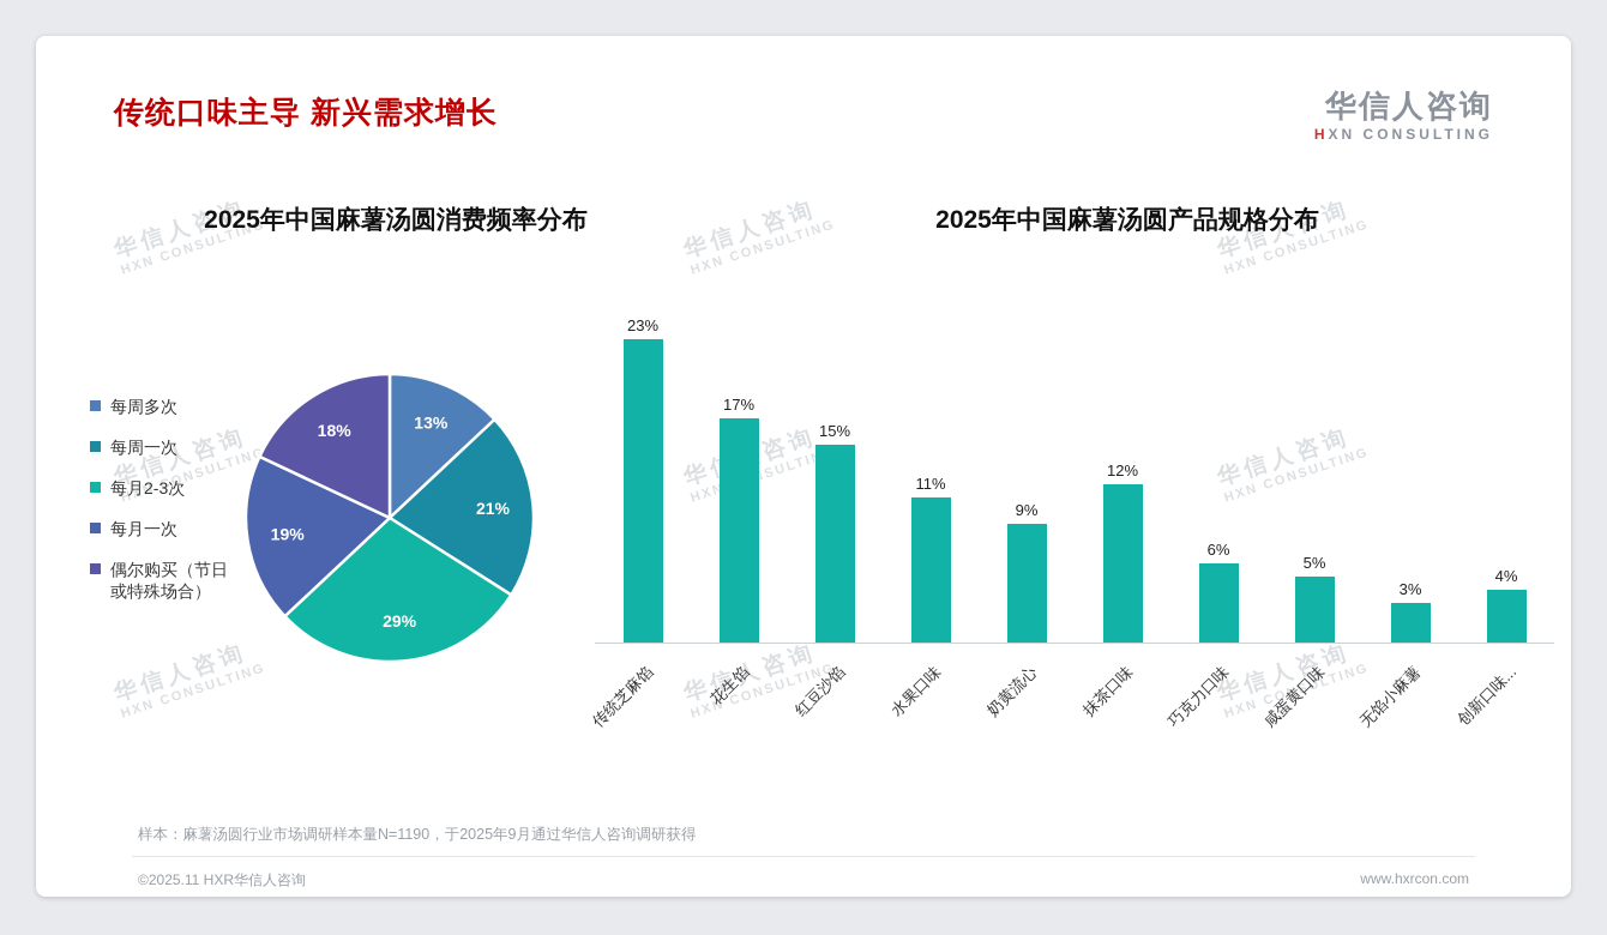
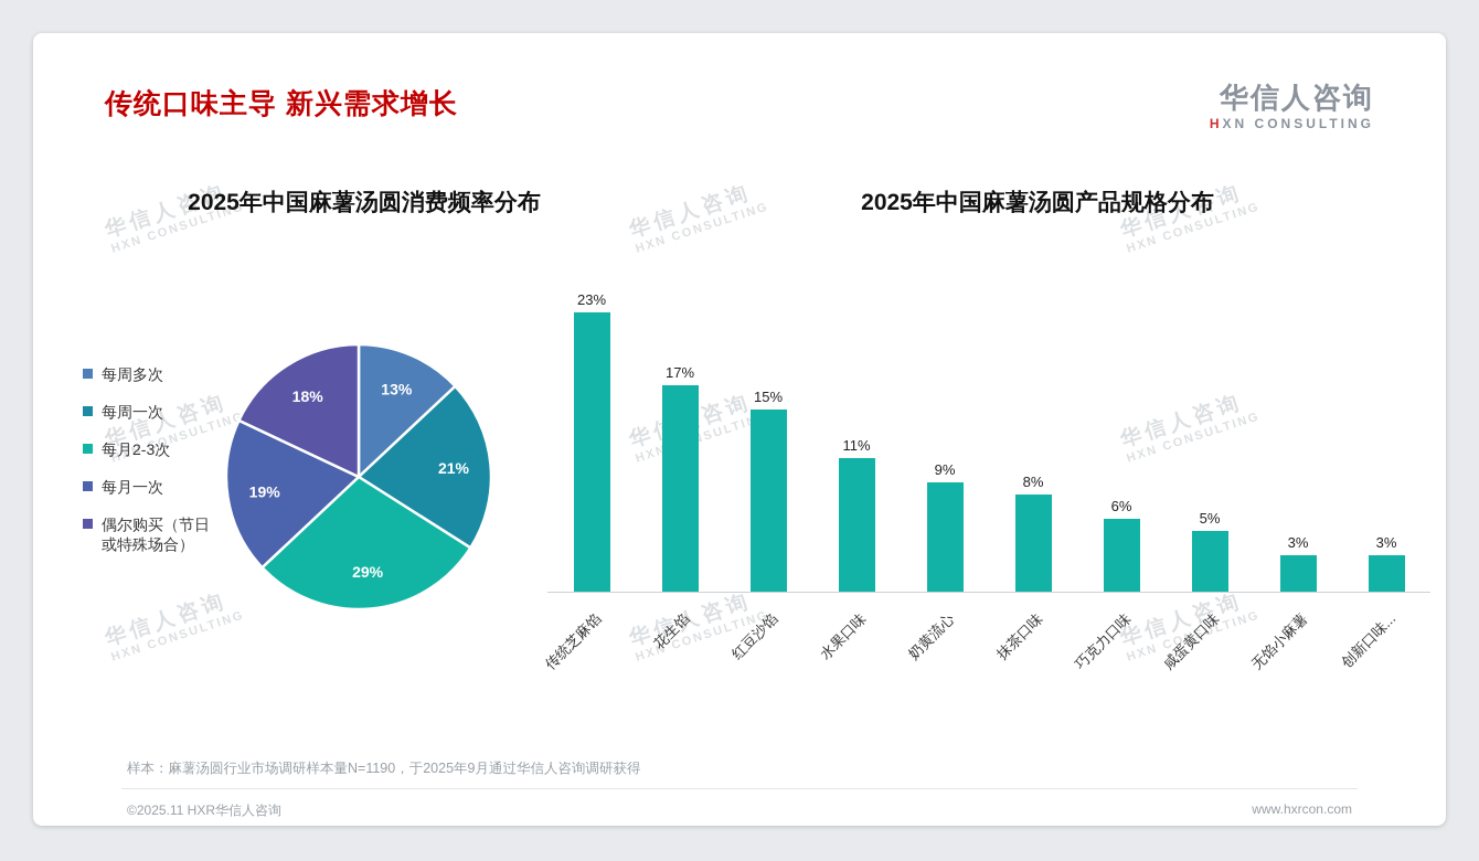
2025年中国麻薯汤圆产品规格分布/抹茶口味: 12% -> 8%
2025年中国麻薯汤圆产品规格分布/创新口味...: 4% -> 3%
